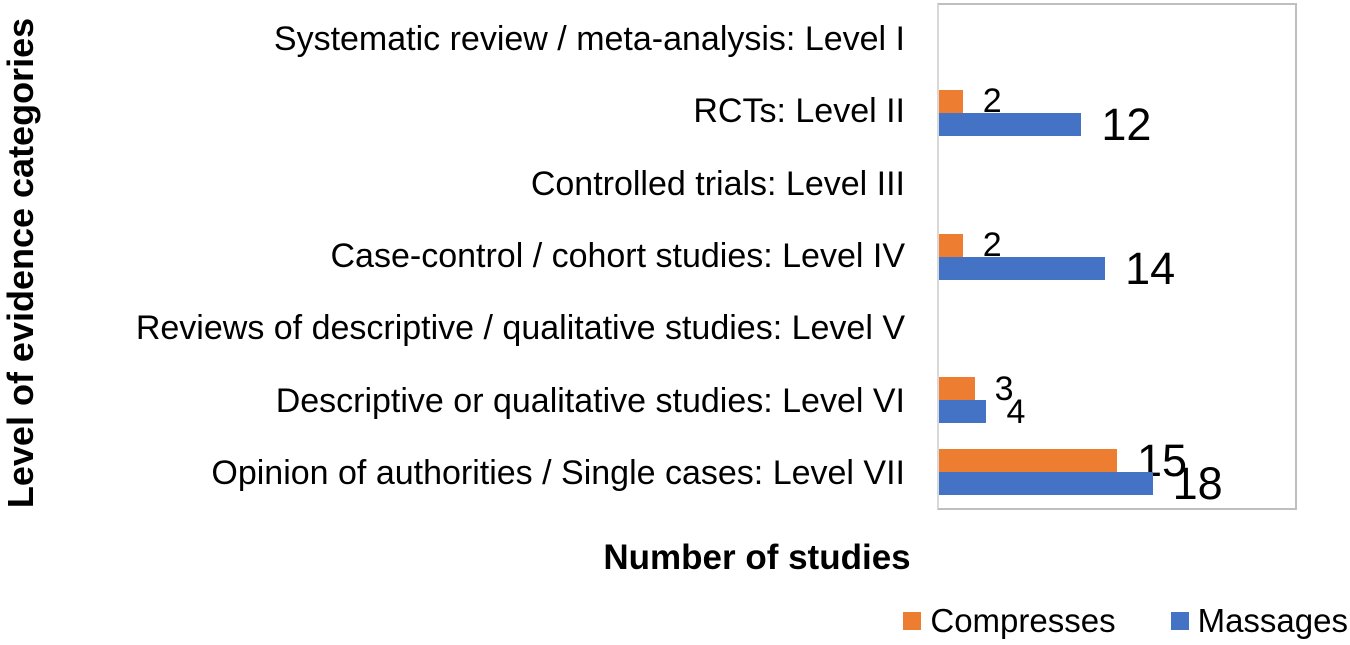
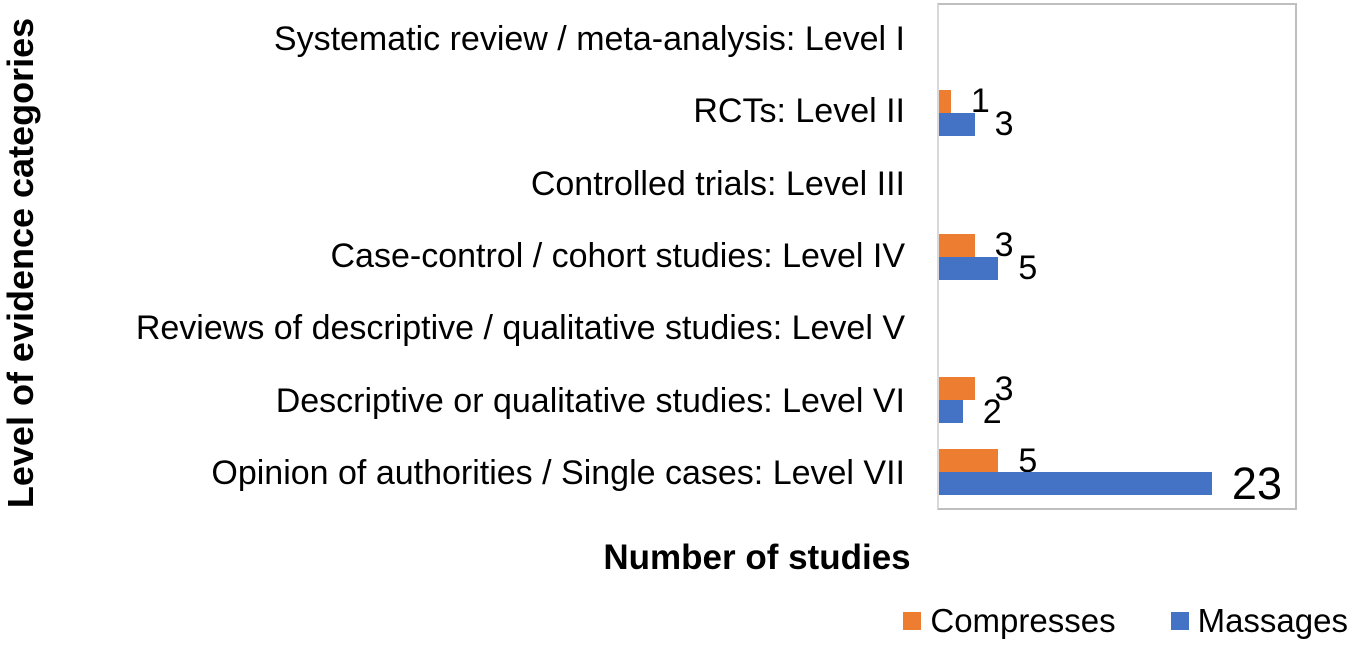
Compresses/RCTs: Level II: 2 -> 1
Massages/RCTs: Level II: 12 -> 3
Compresses/Case-control / cohort studies: Level IV: 2 -> 3
Massages/Case-control / cohort studies: Level IV: 14 -> 5
Massages/Descriptive or qualitative studies: Level VI: 4 -> 2
Compresses/Opinion of authorities / Single cases: Level VII: 15 -> 5
Massages/Opinion of authorities / Single cases: Level VII: 18 -> 23
